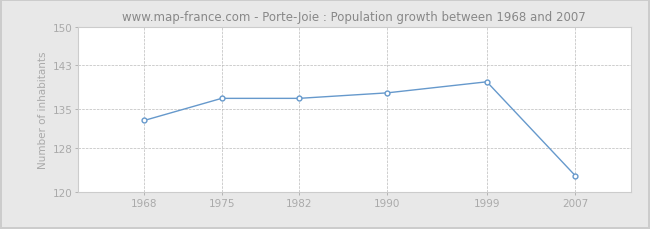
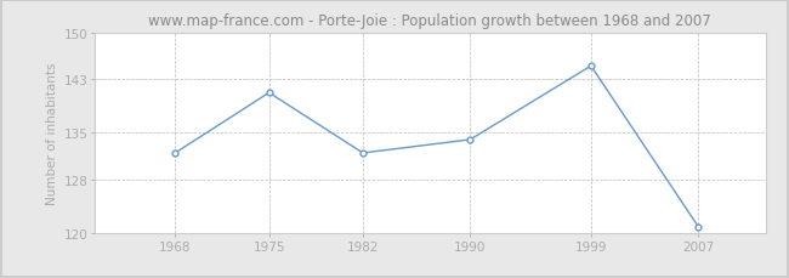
1968: 133 -> 132
1975: 137 -> 141
1982: 137 -> 132
1990: 138 -> 134
1999: 140 -> 145
2007: 123 -> 121
